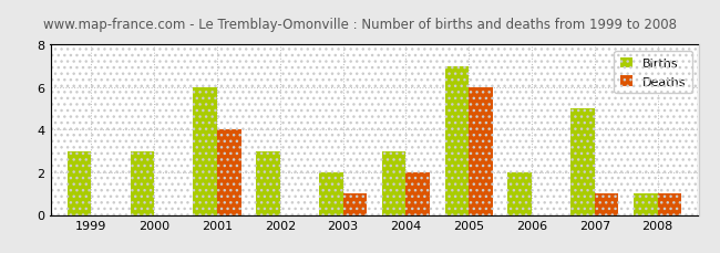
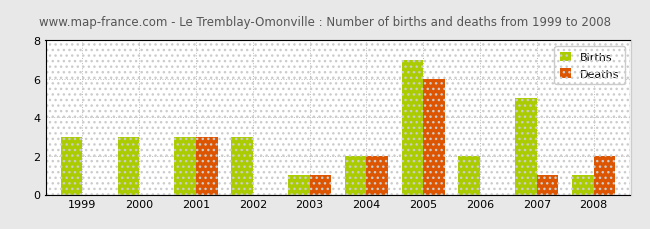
Births/2001: 6 -> 3
Deaths/2001: 4 -> 3
Births/2003: 2 -> 1
Births/2004: 3 -> 2
Deaths/2008: 1 -> 2
